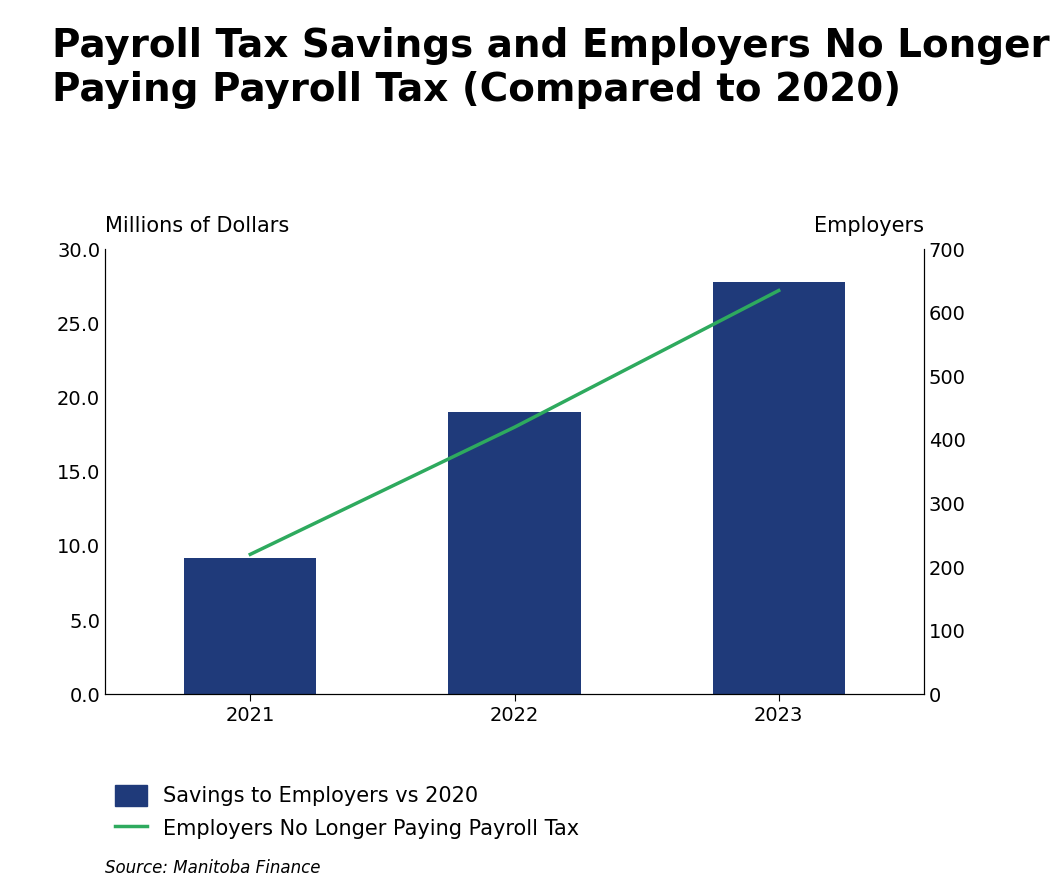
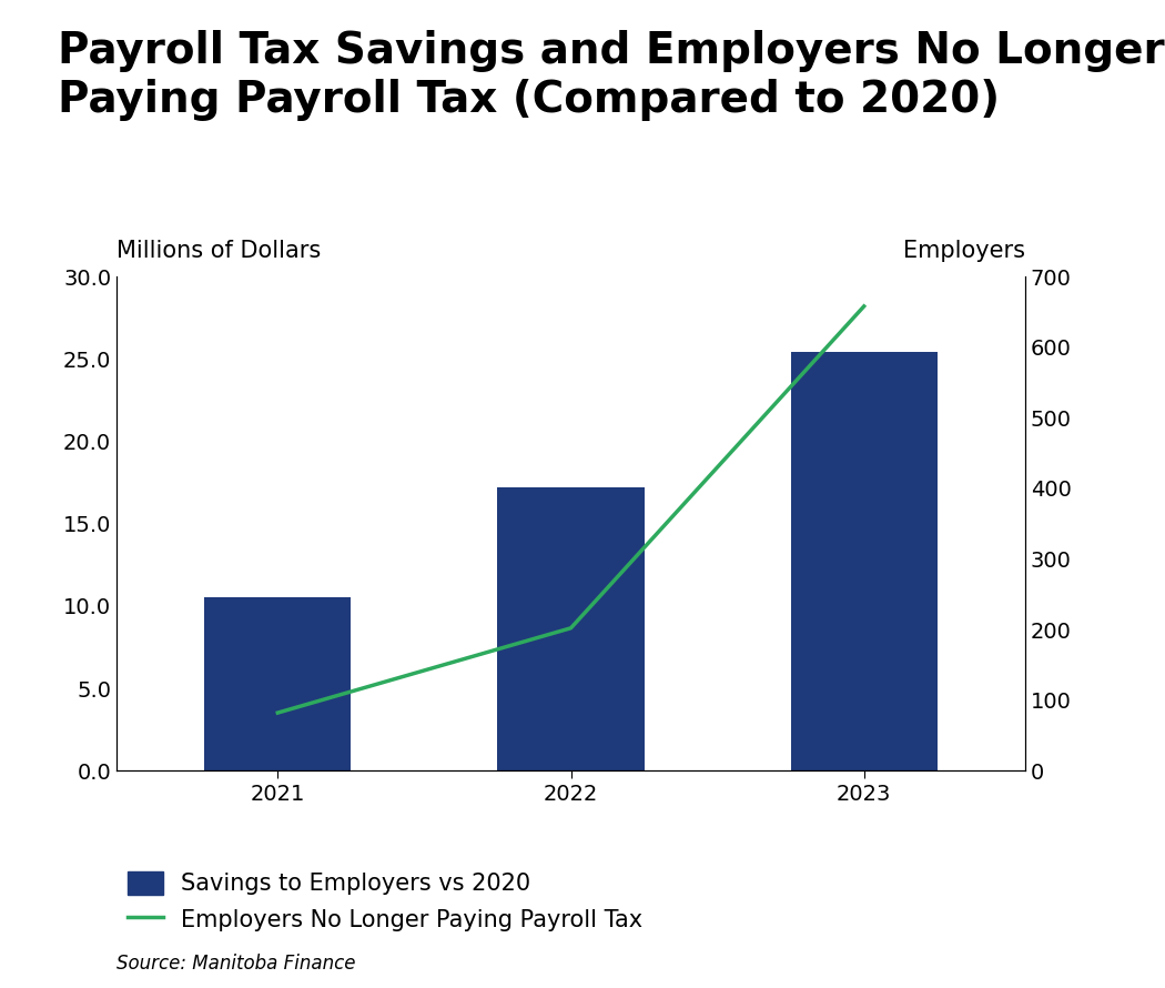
Savings to Employers vs 2020/2021: 9.2 -> 10.5
Employers No Longer Paying Payroll Tax/2021: 220 -> 82
Savings to Employers vs 2020/2022: 19.0 -> 17.2
Employers No Longer Paying Payroll Tax/2022: 420 -> 202
Savings to Employers vs 2020/2023: 27.8 -> 25.4
Employers No Longer Paying Payroll Tax/2023: 635 -> 658
